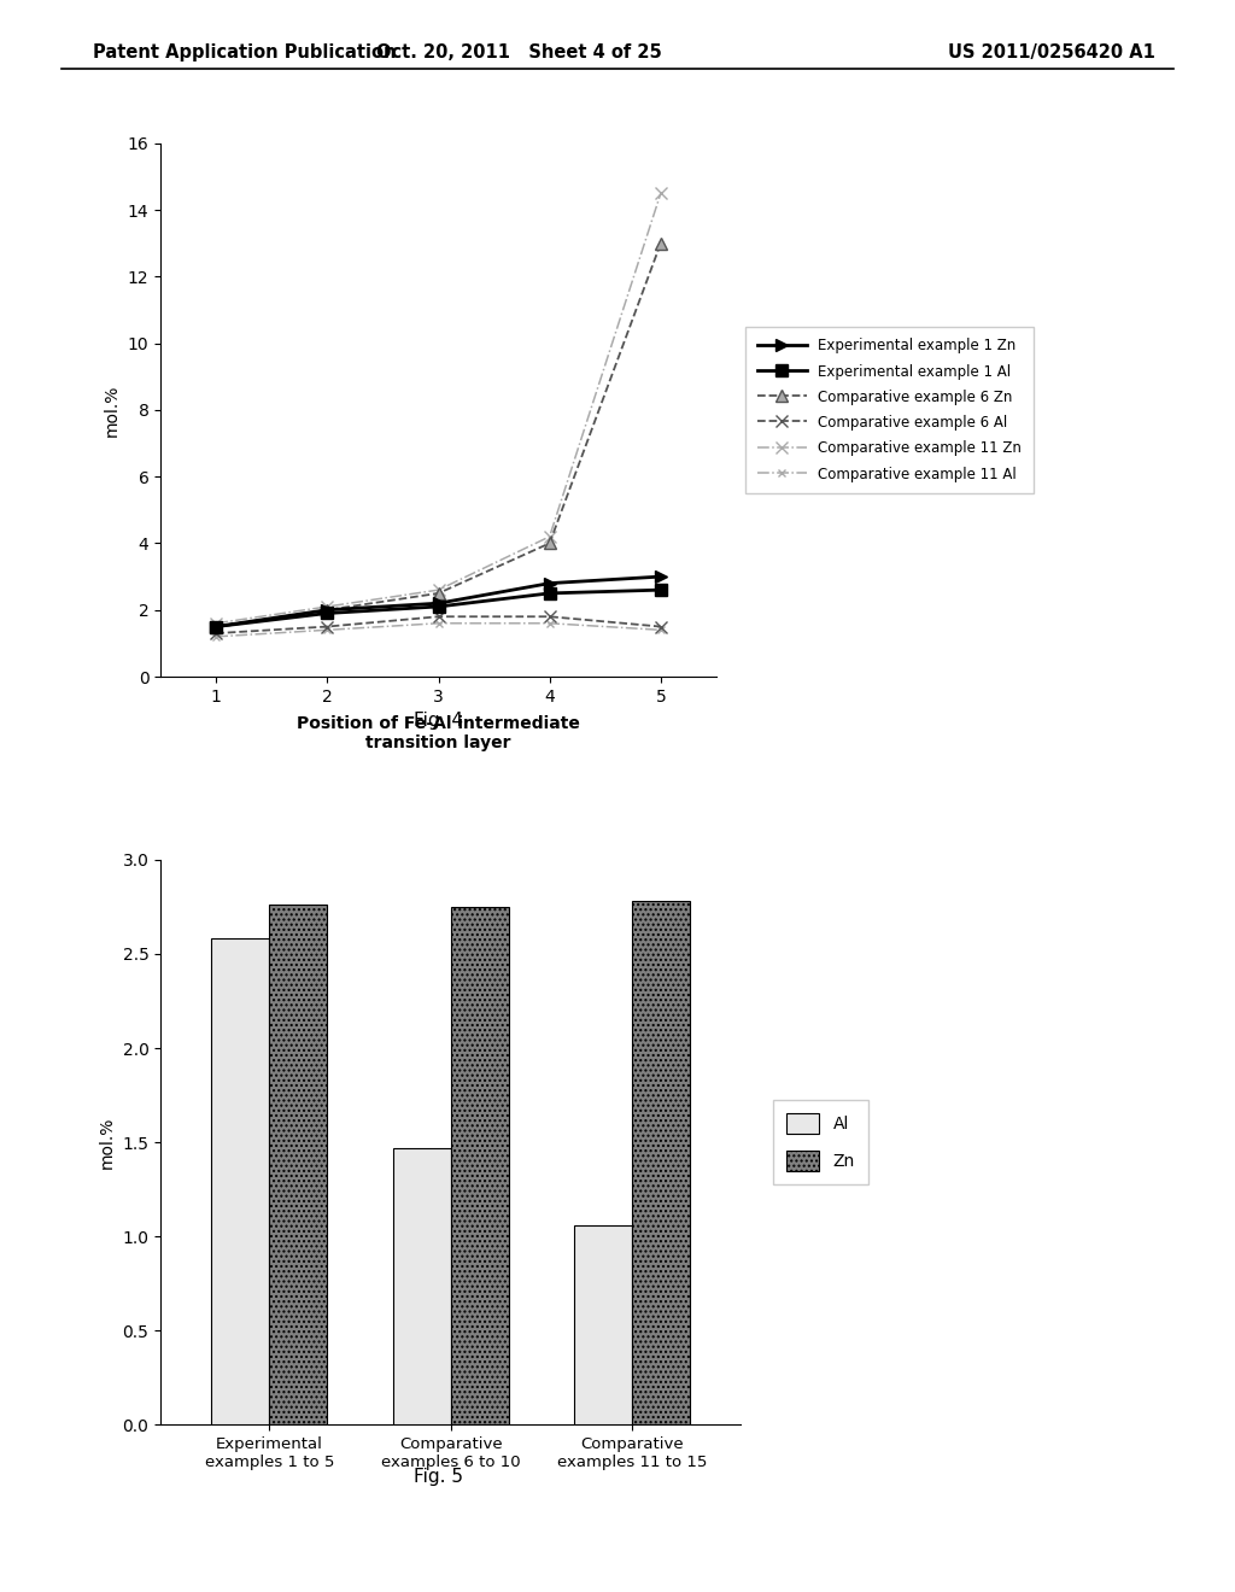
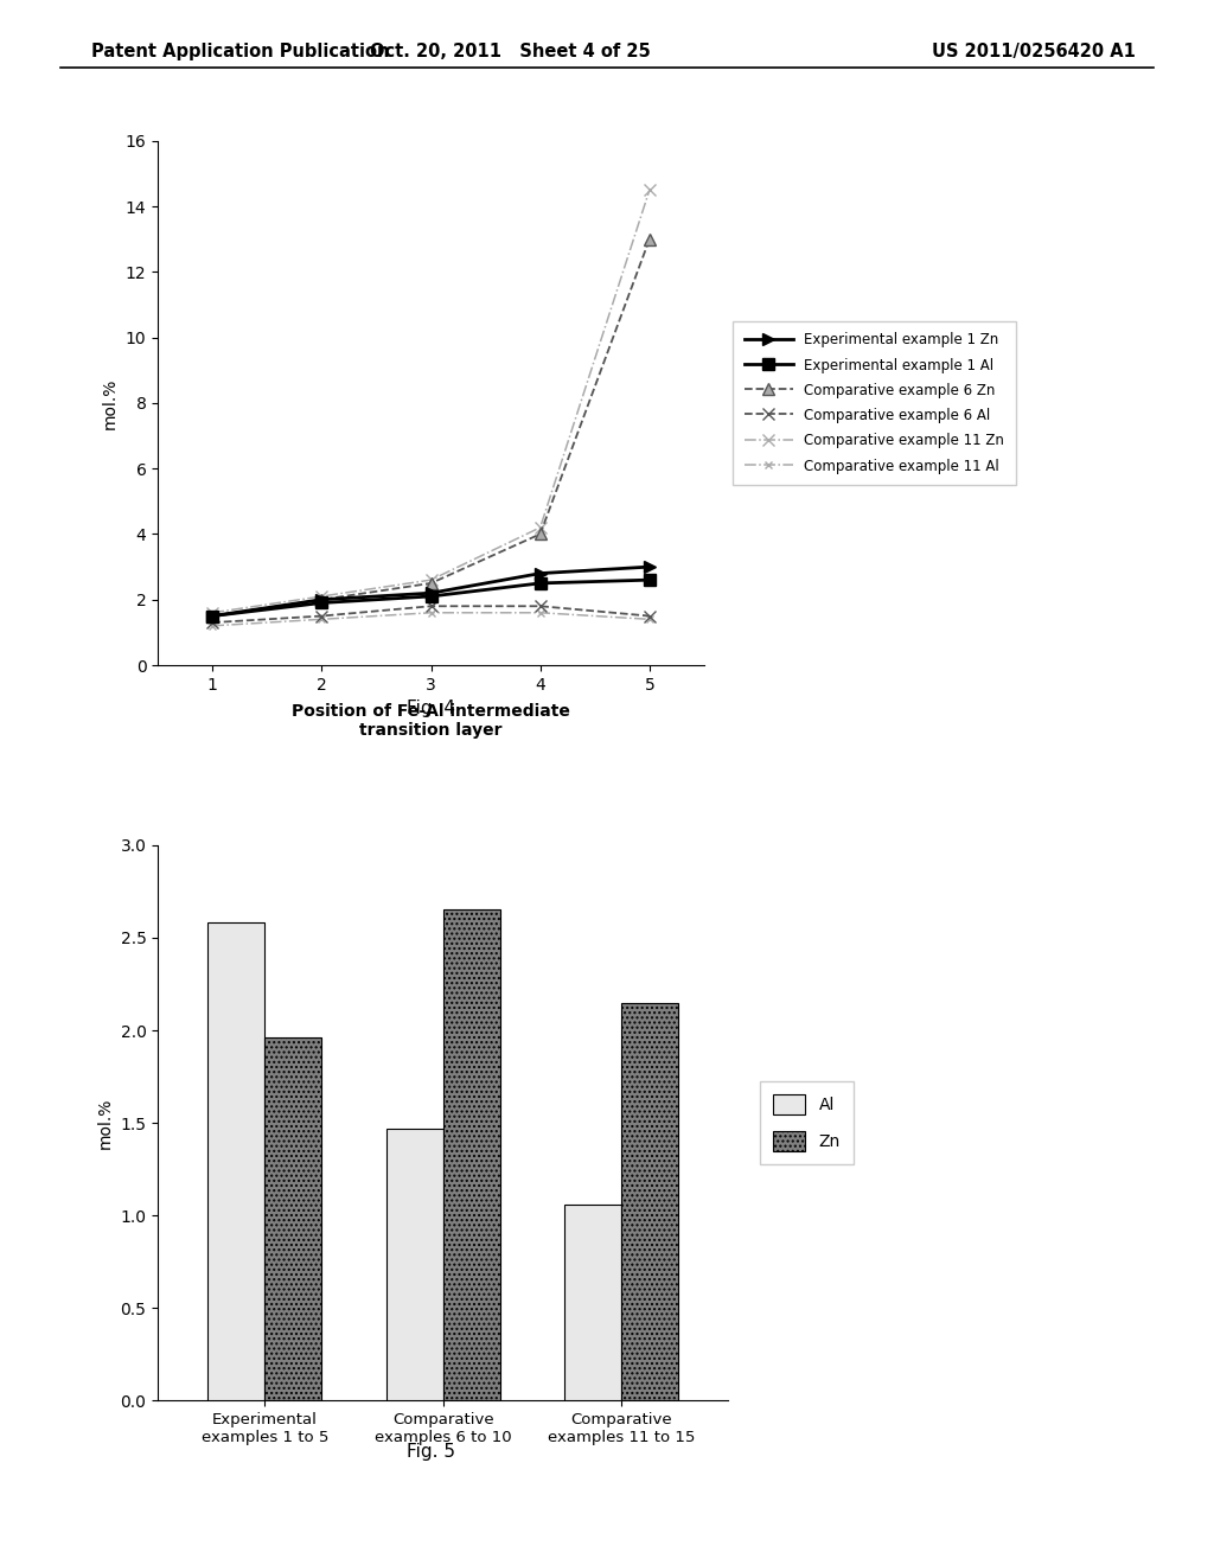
Zn/Experimental examples 1 to 5: 2.76 -> 1.96
Zn/Comparative examples 6 to 10: 2.75 -> 2.65
Zn/Comparative examples 11 to 15: 2.78 -> 2.15
